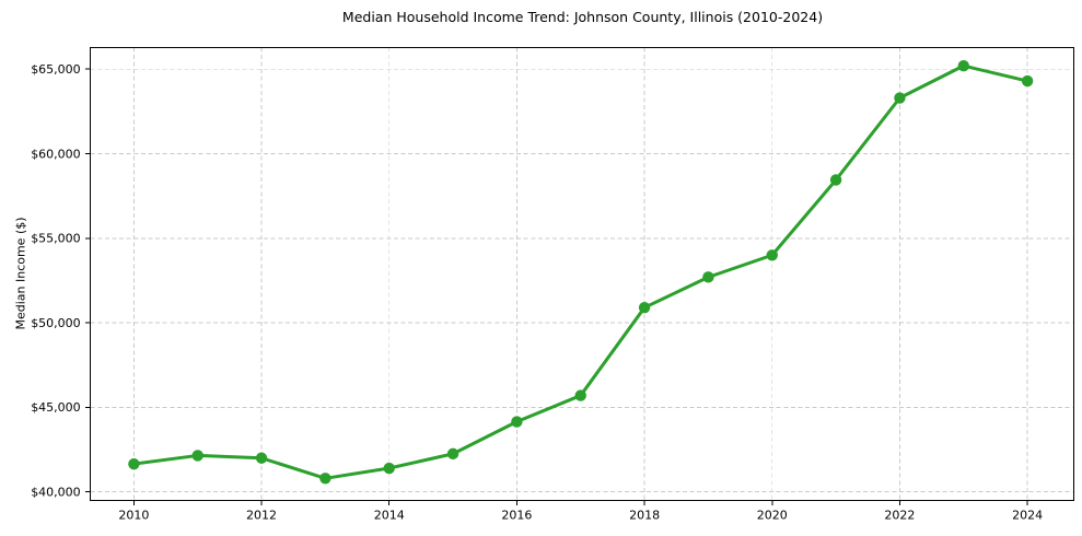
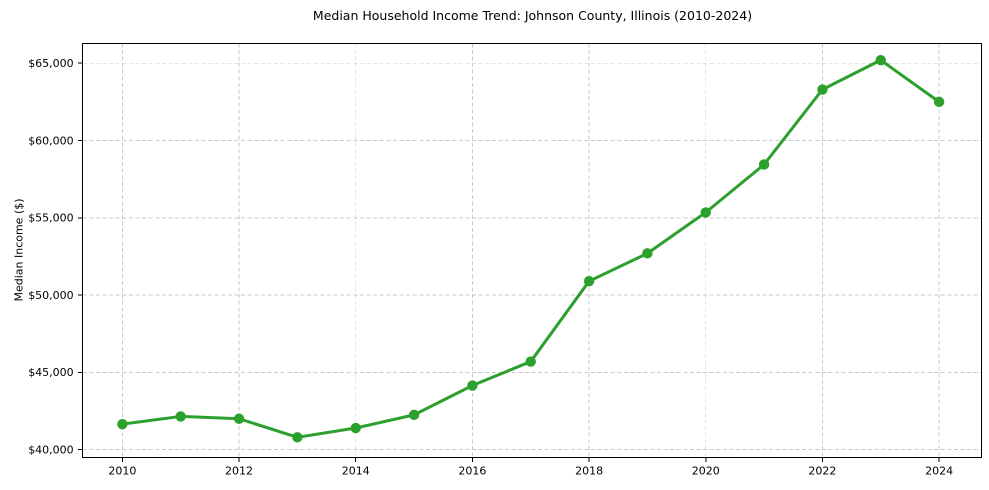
2020: $54000 -> $55400
2024: $64300 -> $62500
